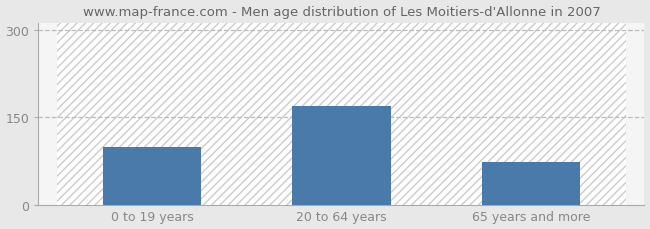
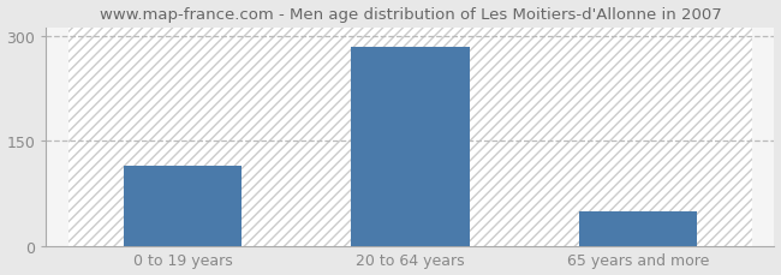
0 to 19 years: 100 -> 114
20 to 64 years: 170 -> 284
65 years and more: 73 -> 50
